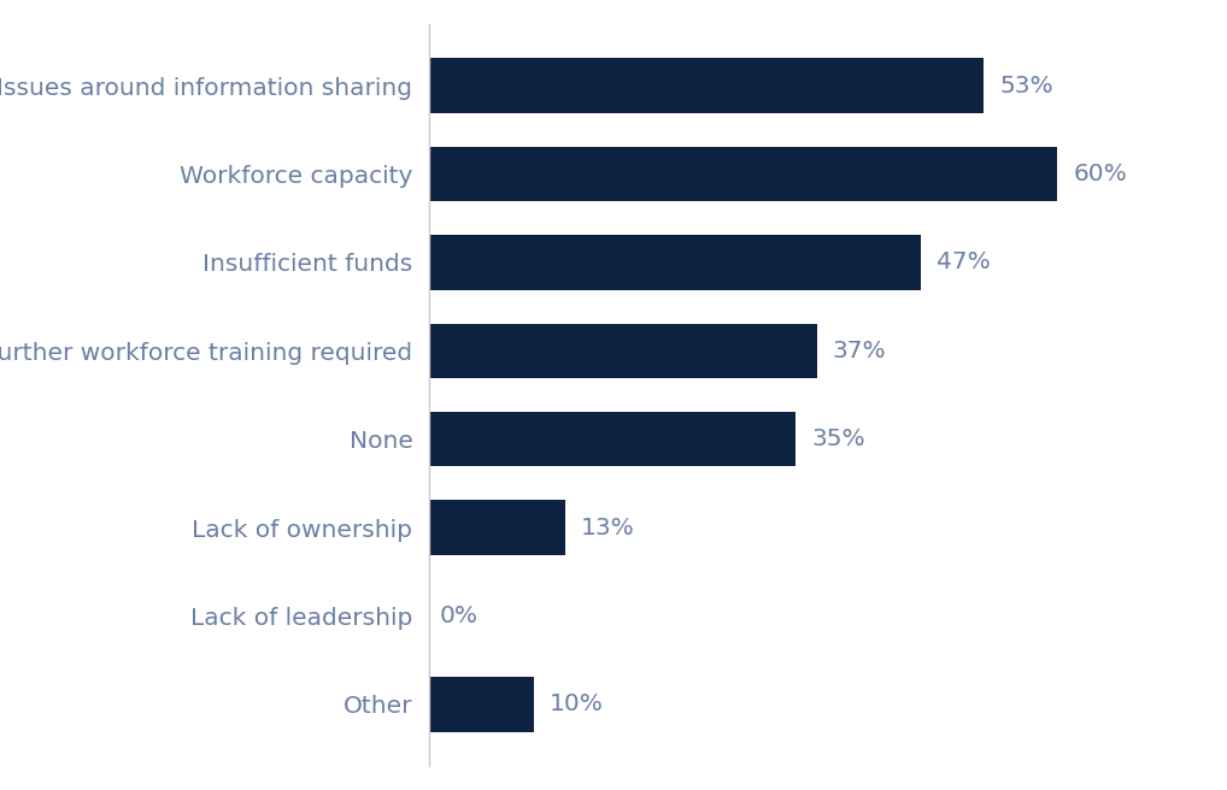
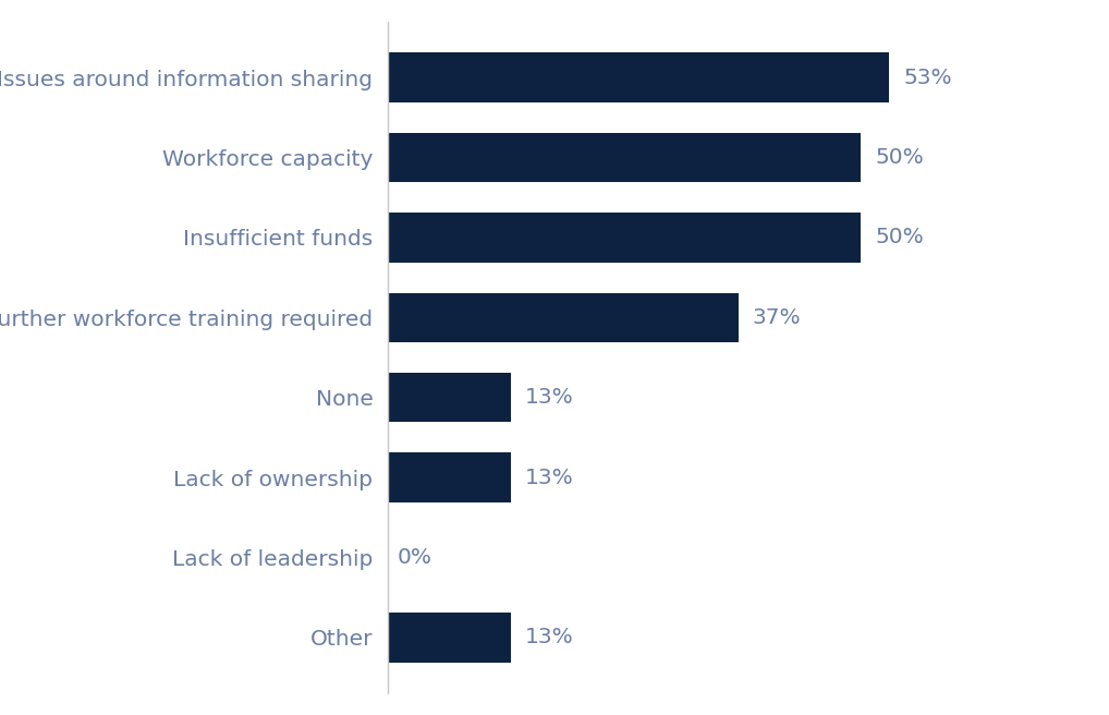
Workforce capacity: 60% -> 50%
Insufficient funds: 47% -> 50%
None: 35% -> 13%
Other: 10% -> 13%
